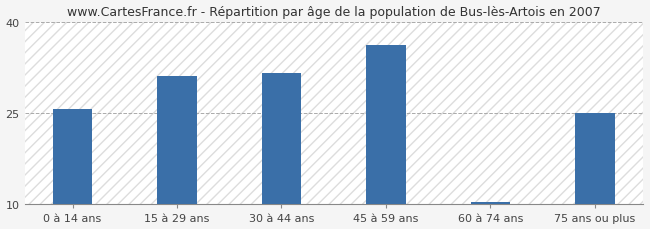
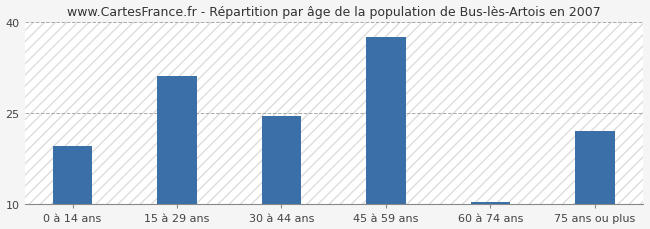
0 à 14 ans: 25.6 -> 19.5
30 à 44 ans: 31.6 -> 24.5
45 à 59 ans: 36.2 -> 37.5
75 ans ou plus: 25.0 -> 22.0
